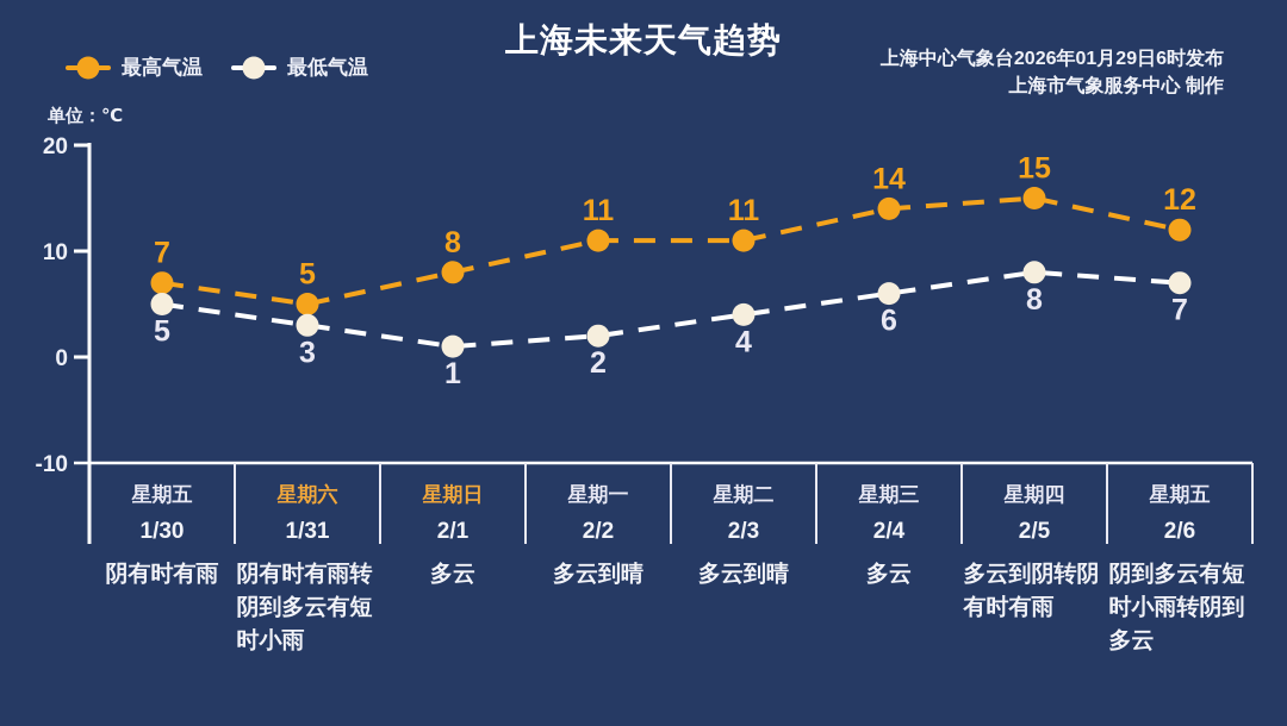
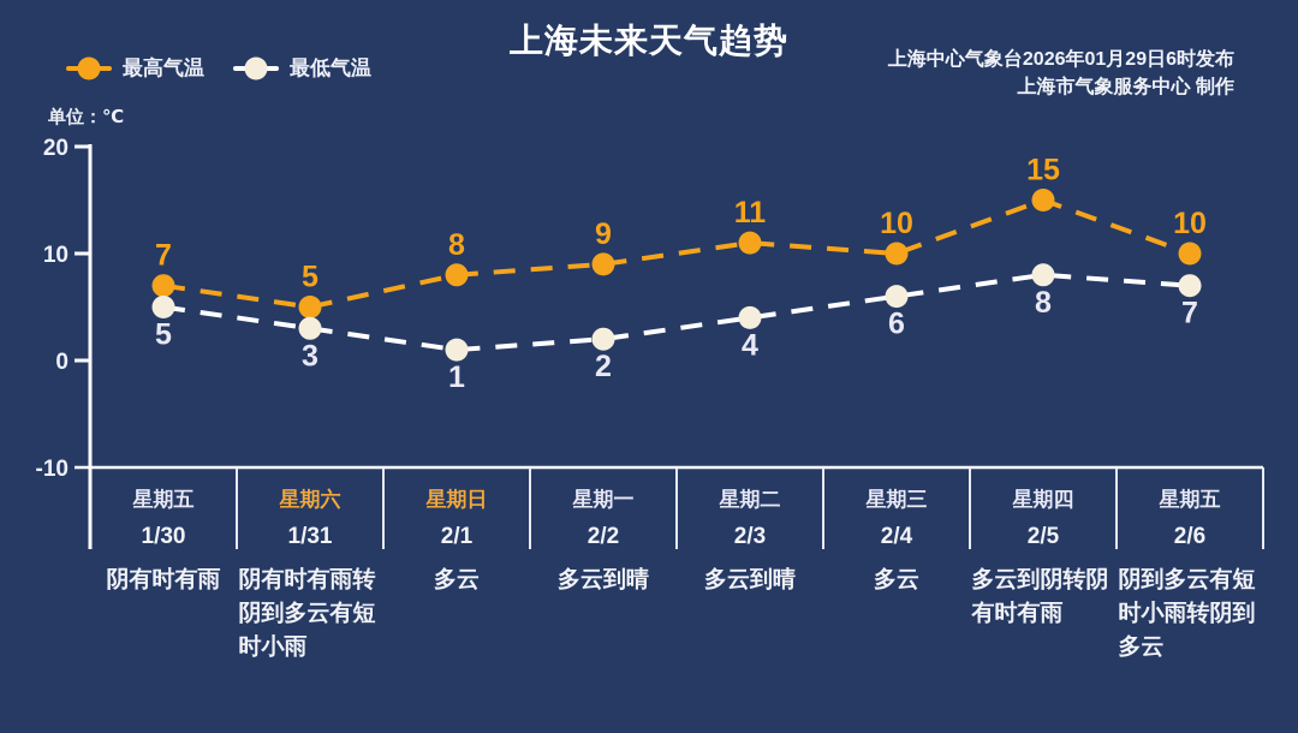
最高气温/2/2: 11 -> 9
最高气温/2/4: 14 -> 10
最高气温/2/6: 12 -> 10
